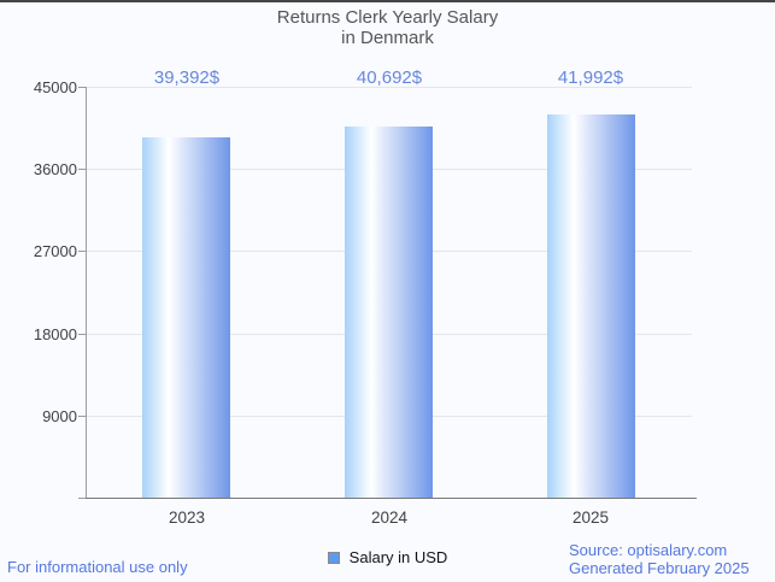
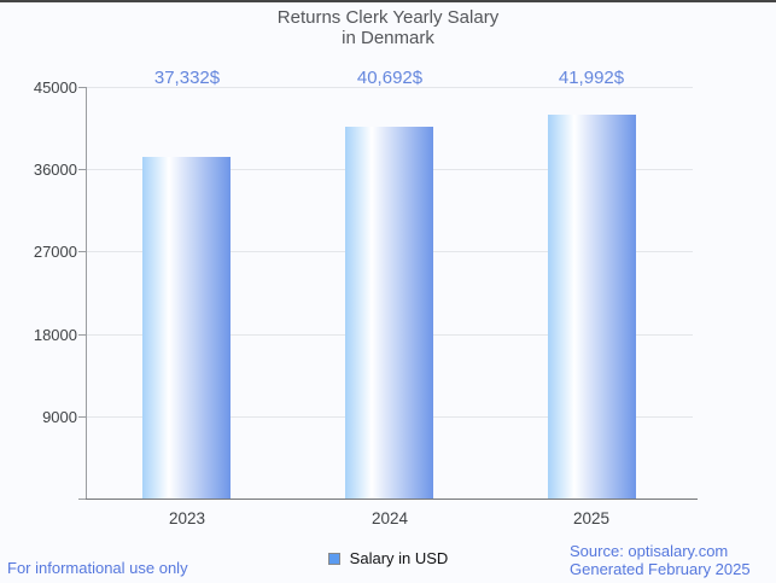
2023: 39,392 -> 37,332
